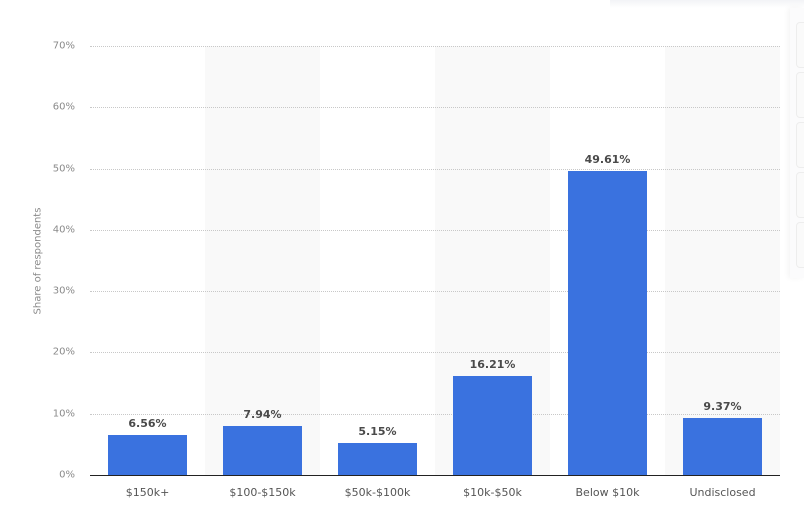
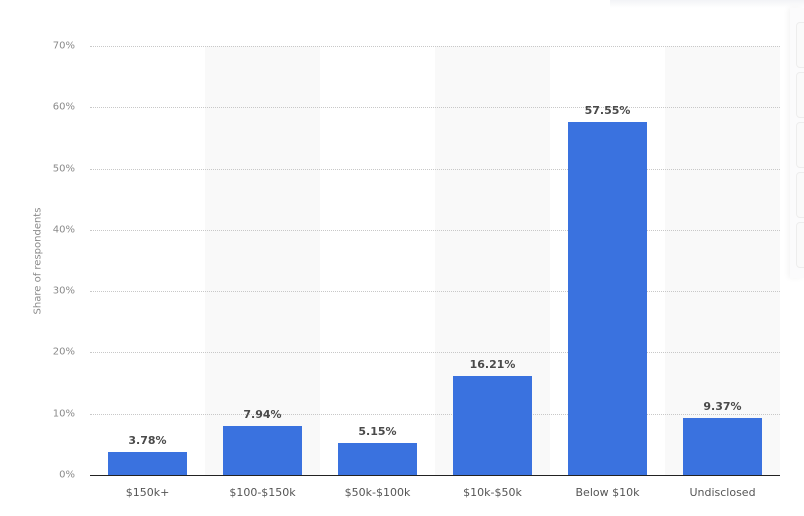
$150k+: 6.56% -> 3.78%
Below $10k: 49.61% -> 57.55%
